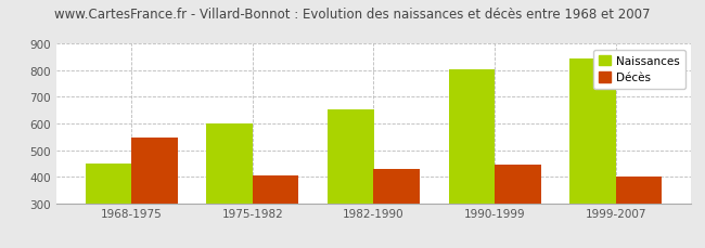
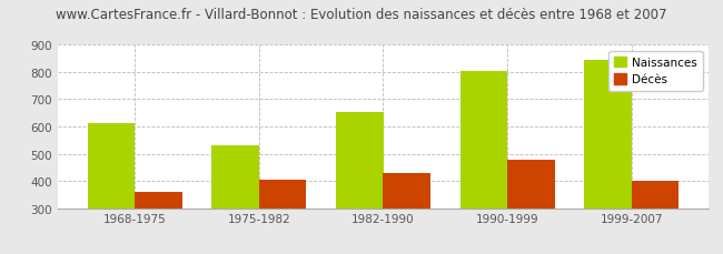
Naissances/1968-1975: 450 -> 612
Décès/1968-1975: 545 -> 358
Naissances/1975-1982: 600 -> 530
Décès/1990-1999: 445 -> 477
